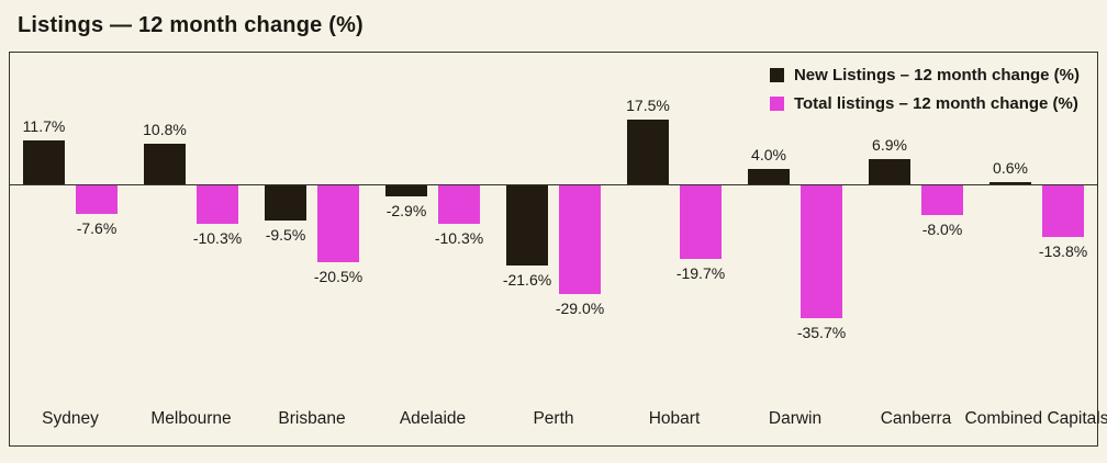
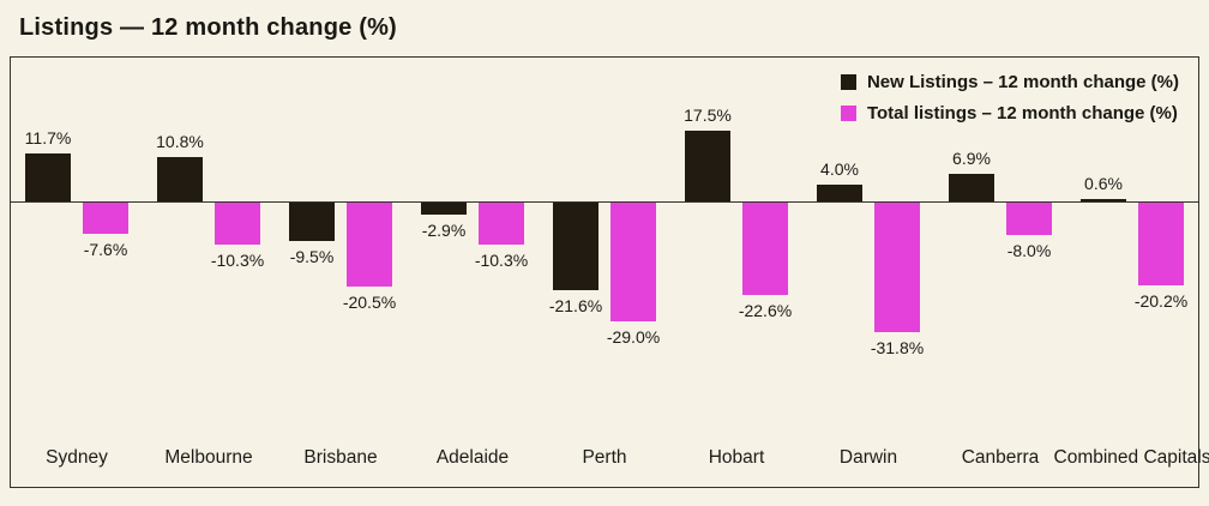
Total listings – 12 month change (%)/Hobart: -19.7% -> -22.6%
Total listings – 12 month change (%)/Darwin: -35.7% -> -31.8%
Total listings – 12 month change (%)/Combined Capitals: -13.8% -> -20.2%
